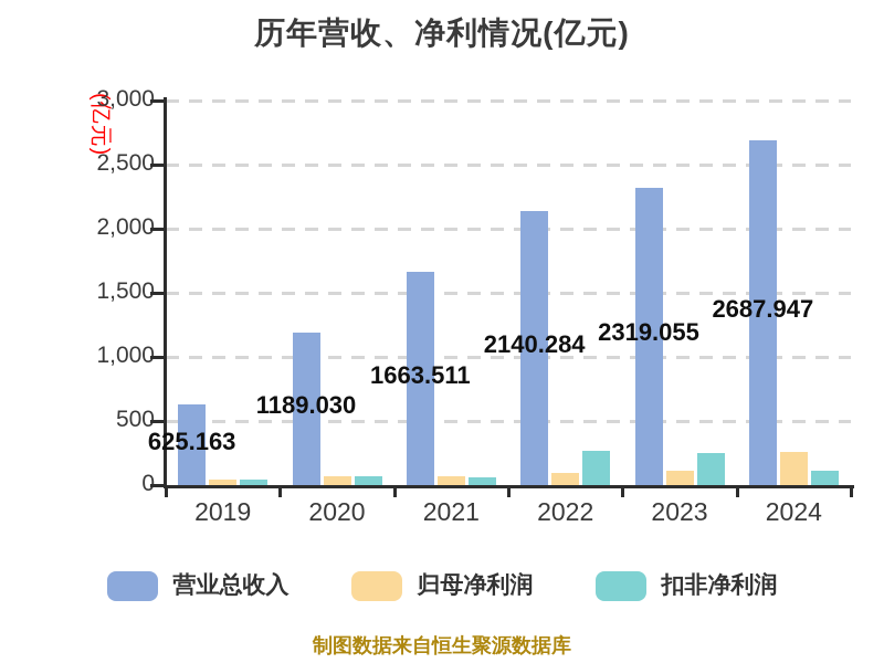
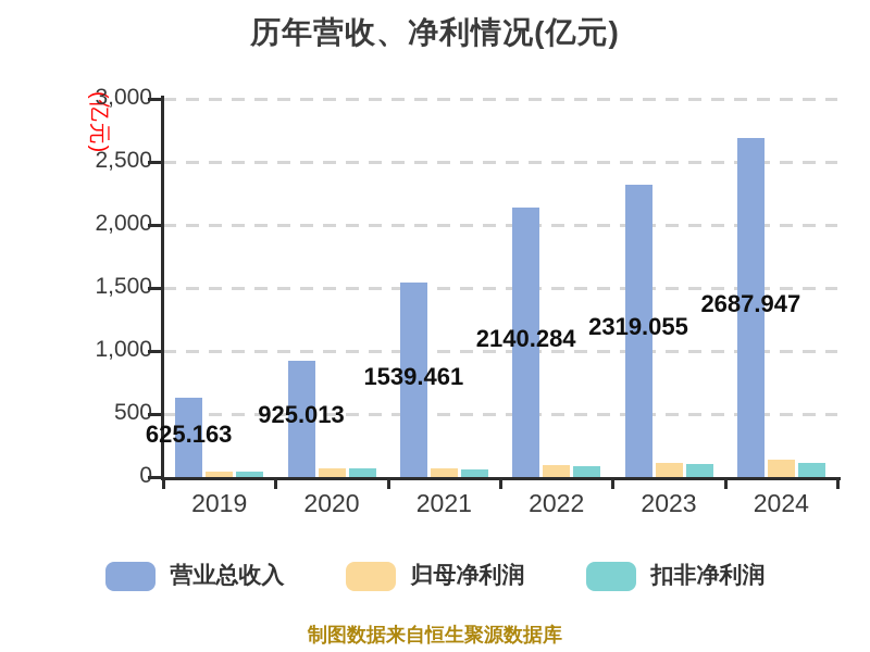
营业总收入/2020: 1189.030 -> 925.013
营业总收入/2021: 1663.511 -> 1539.461
扣非净利润/2022: 270 -> 90
扣非净利润/2023: 250 -> 100
归母净利润/2024: 260 -> 130
